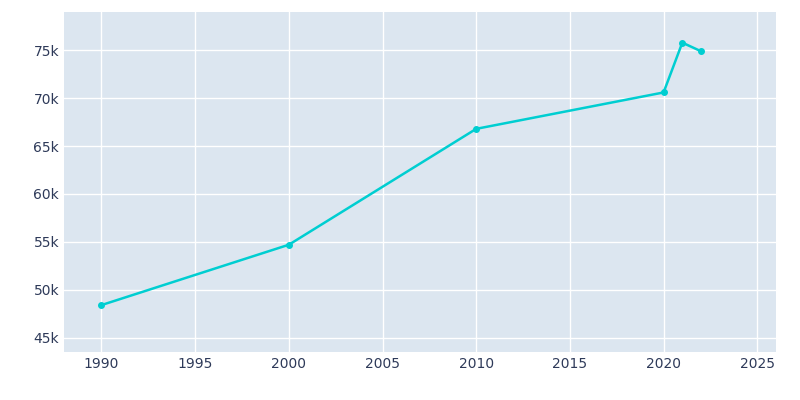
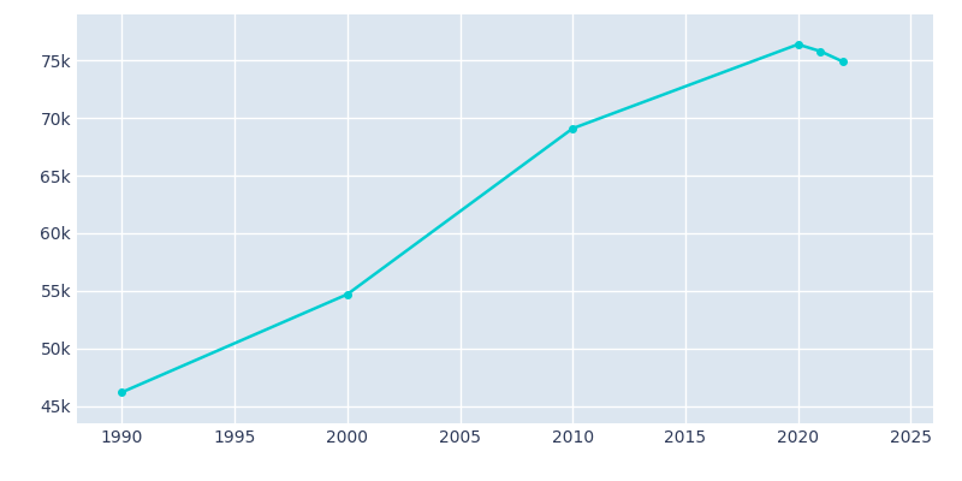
1990: 48.4k -> 46.2k
2010: 66.8k -> 69.1k
2020: 70.6k -> 76.4k
